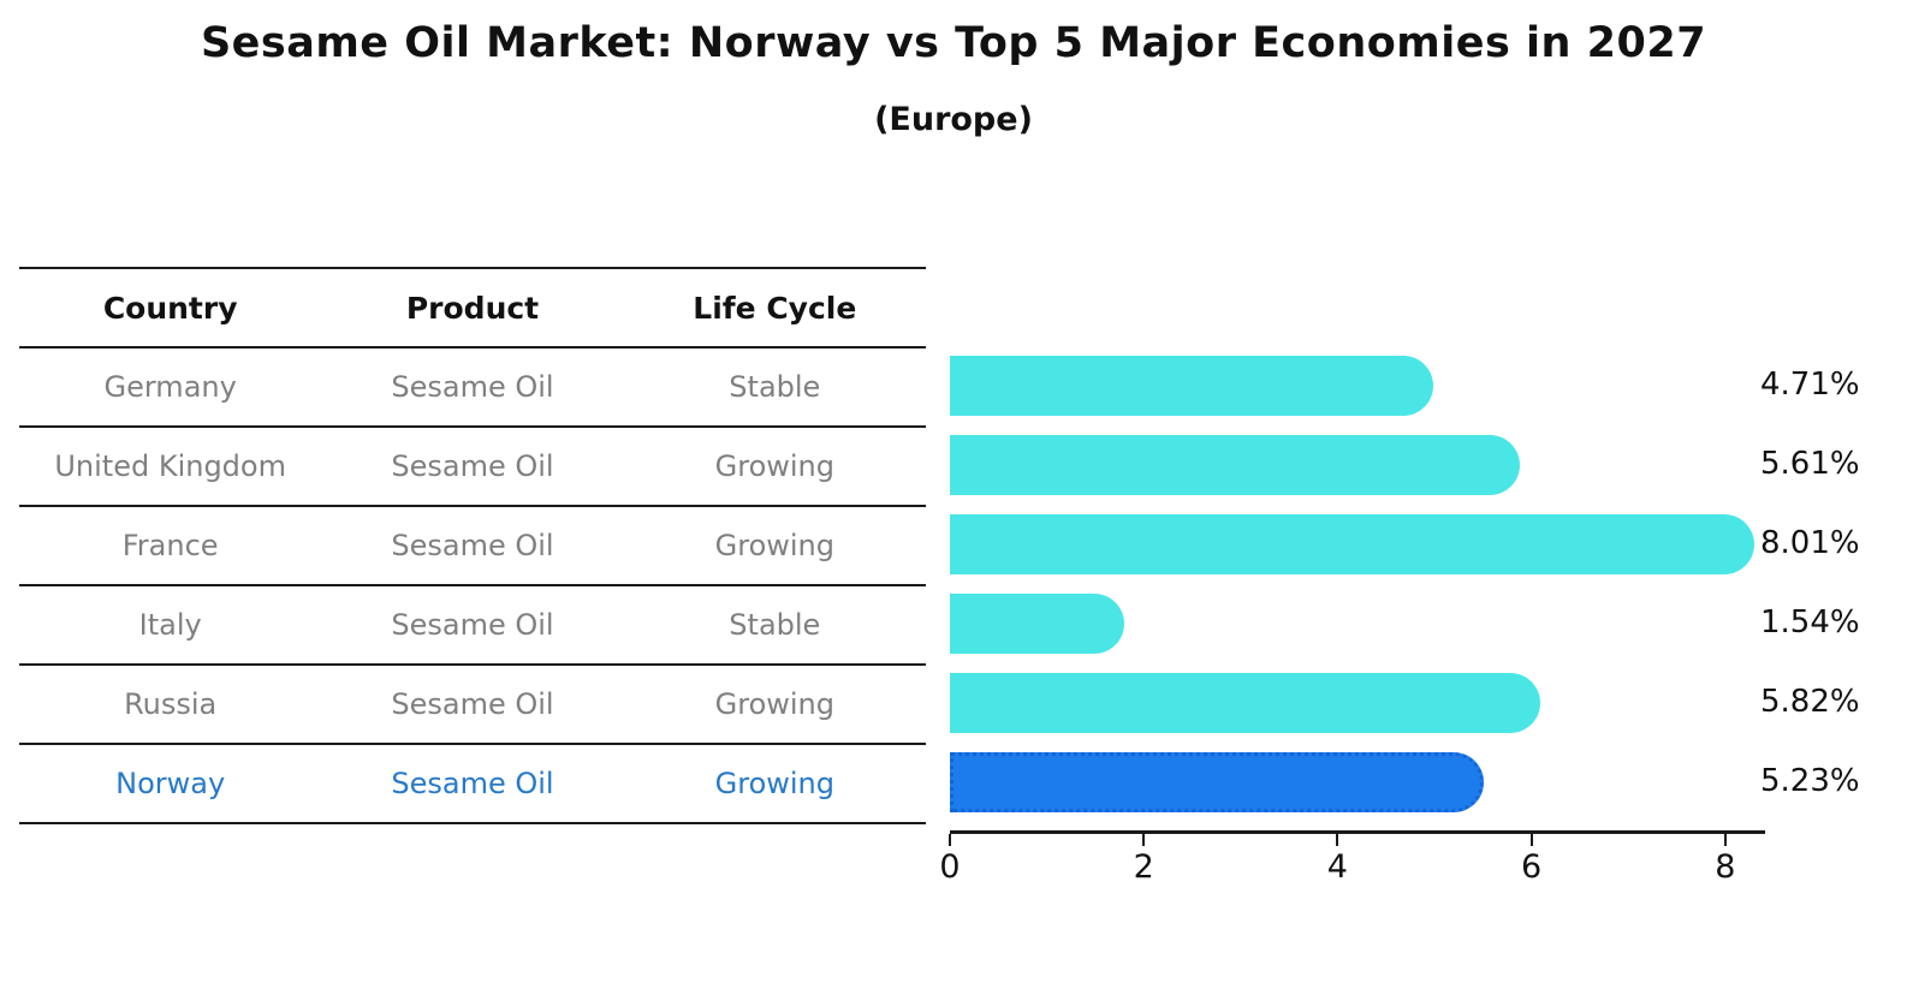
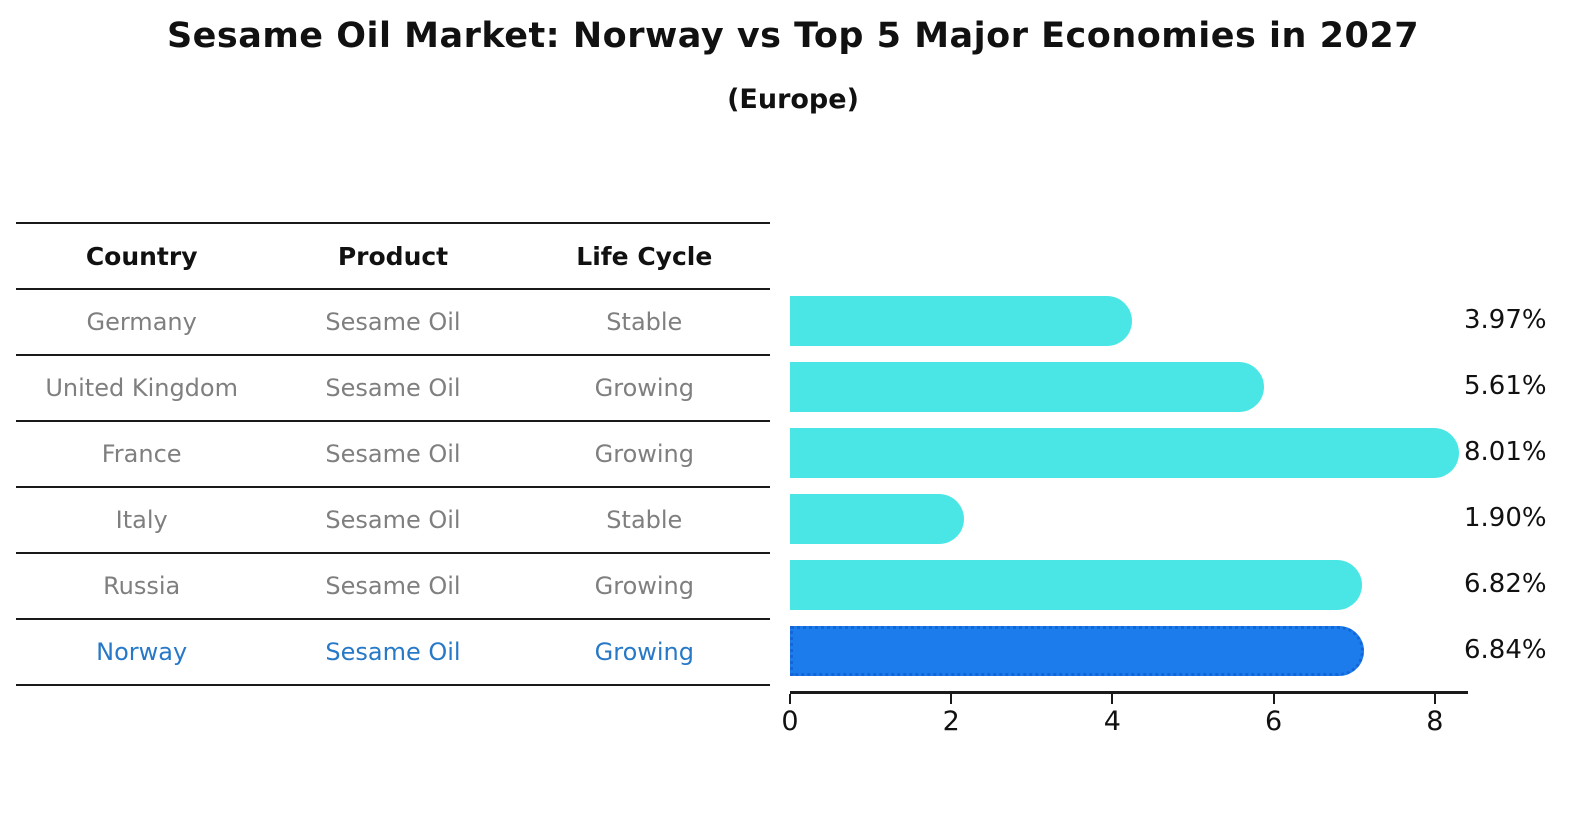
Germany: 4.71% -> 3.97%
Italy: 1.54% -> 1.90%
Russia: 5.82% -> 6.82%
Norway: 5.23% -> 6.84%
